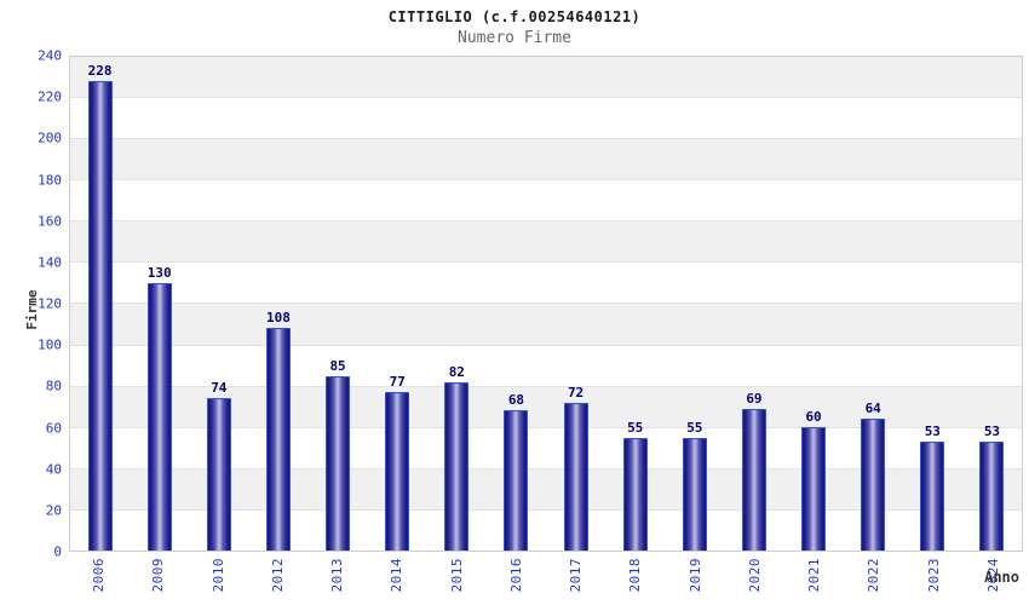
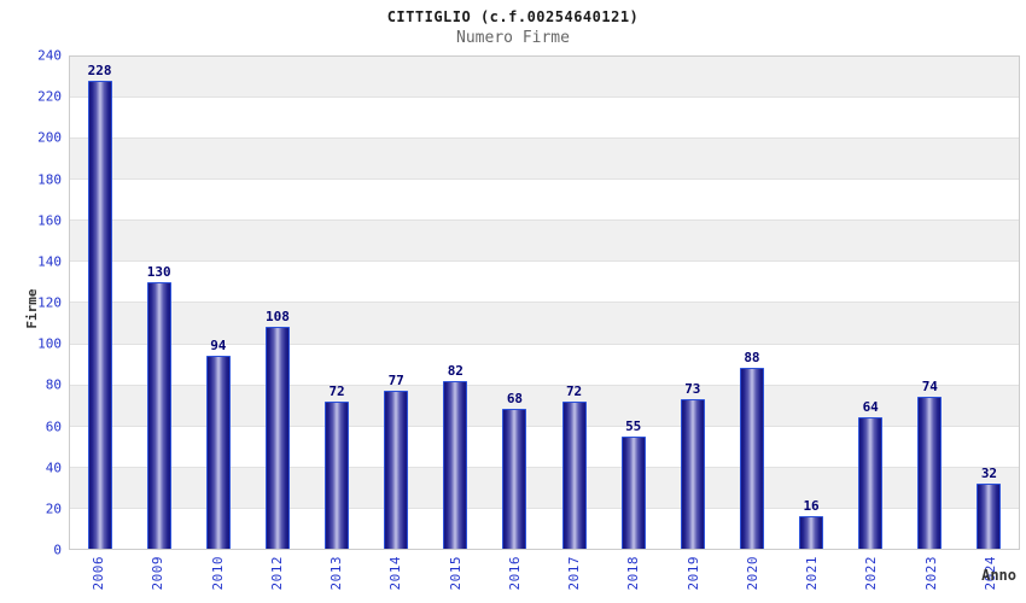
2010: 74 -> 94
2013: 85 -> 72
2019: 55 -> 73
2020: 69 -> 88
2021: 60 -> 16
2023: 53 -> 74
2024: 53 -> 32
